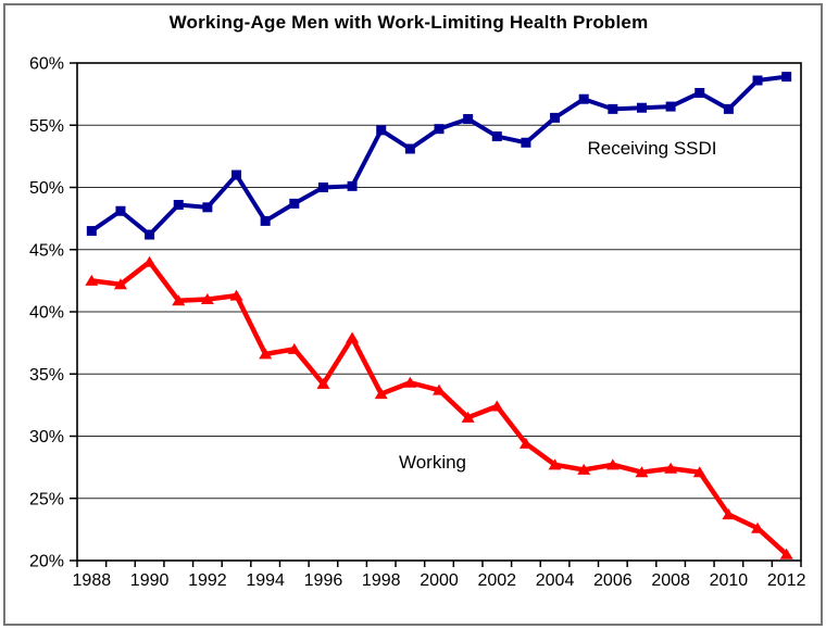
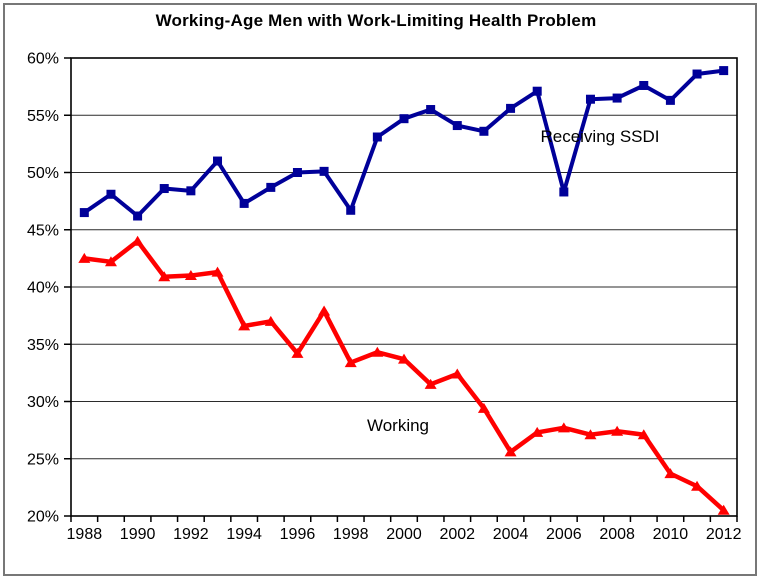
Receiving SSDI/1998: 54.6% -> 46.7%
Working/2004: 27.7% -> 25.6%
Receiving SSDI/2006: 56.3% -> 48.3%
